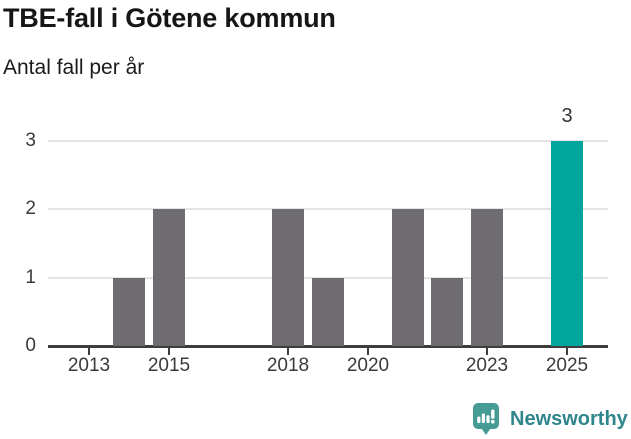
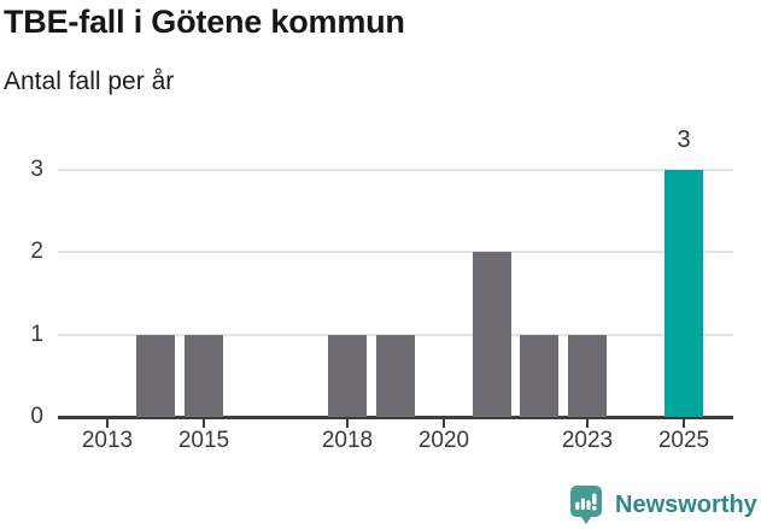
2015: 2 -> 1
2018: 2 -> 1
2023: 2 -> 1
